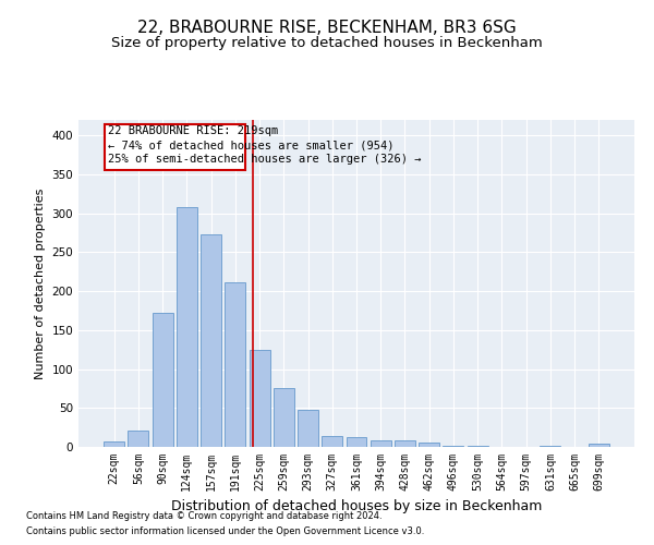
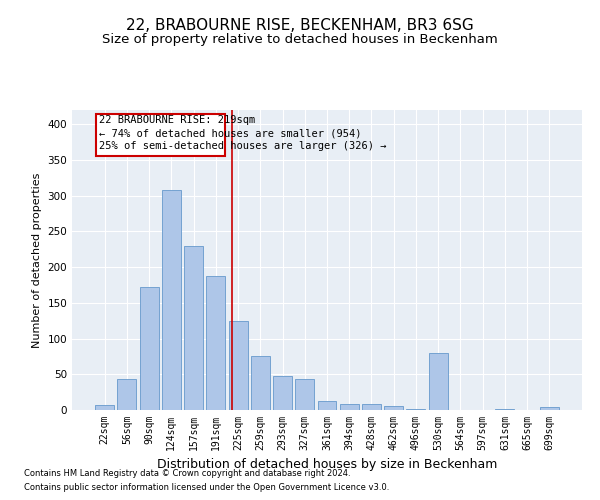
56sqm: 21 -> 44
157sqm: 273 -> 230
191sqm: 211 -> 188
327sqm: 14 -> 44
530sqm: 2 -> 80
